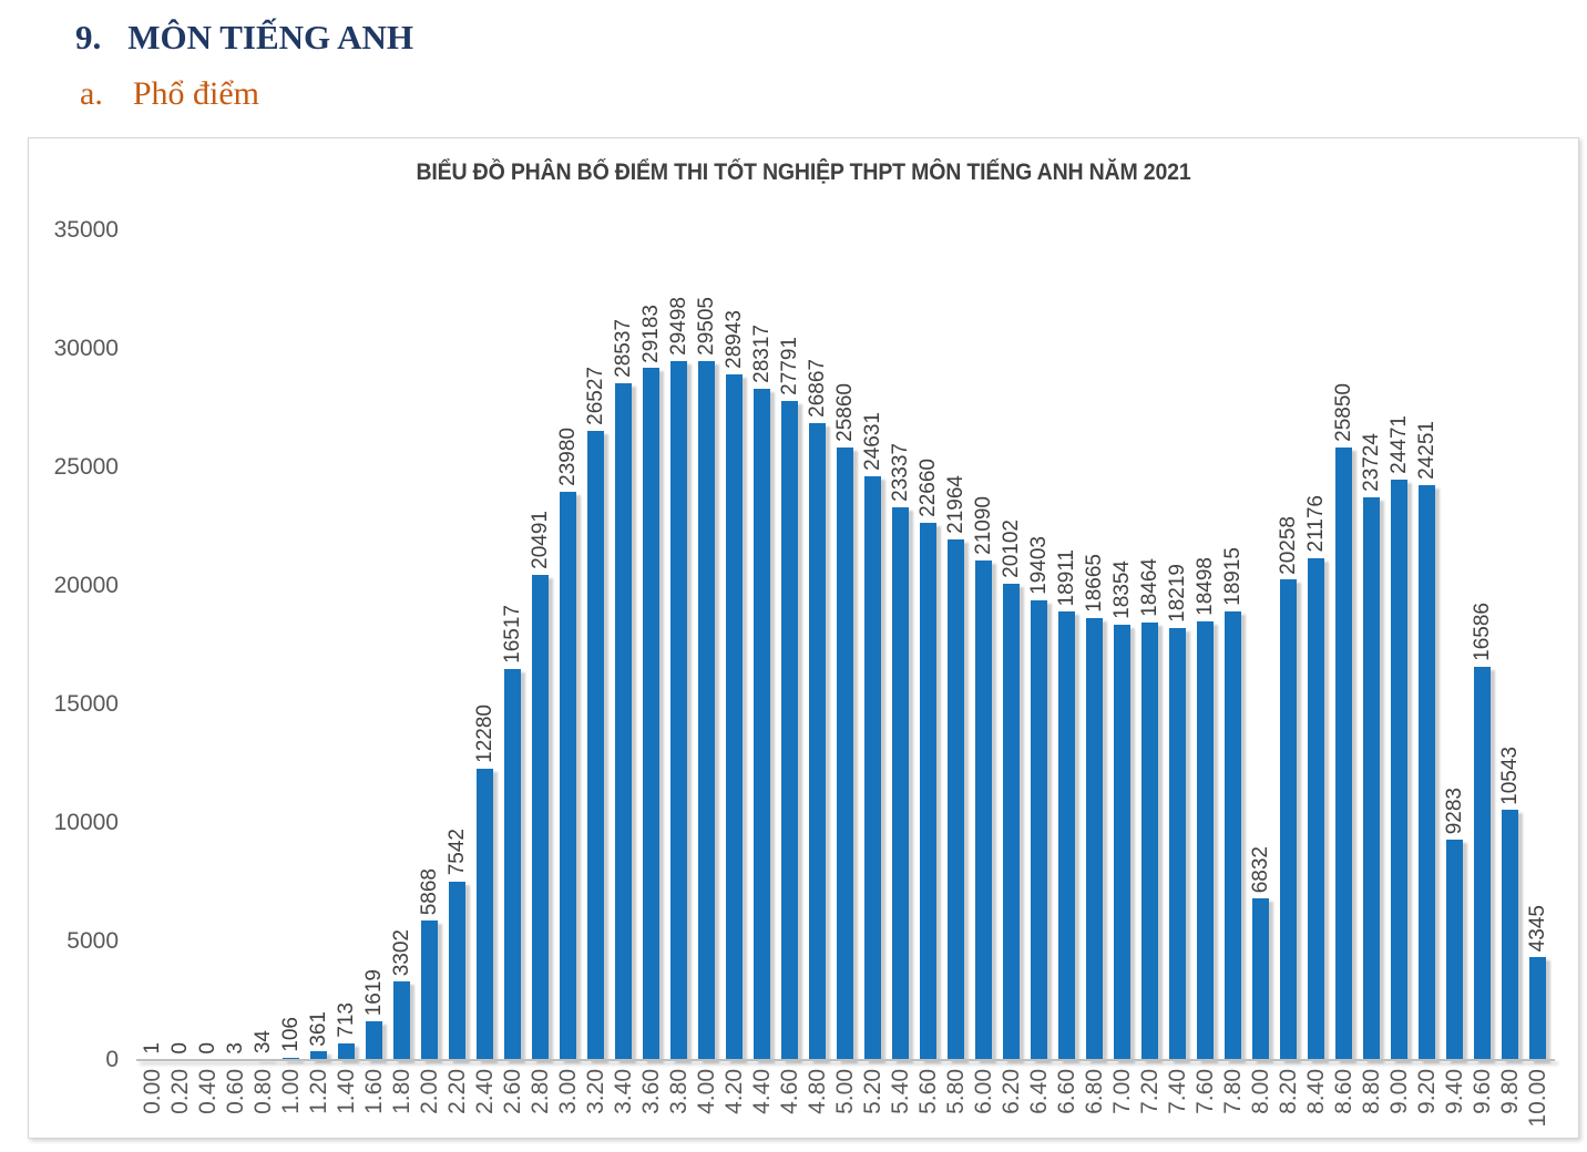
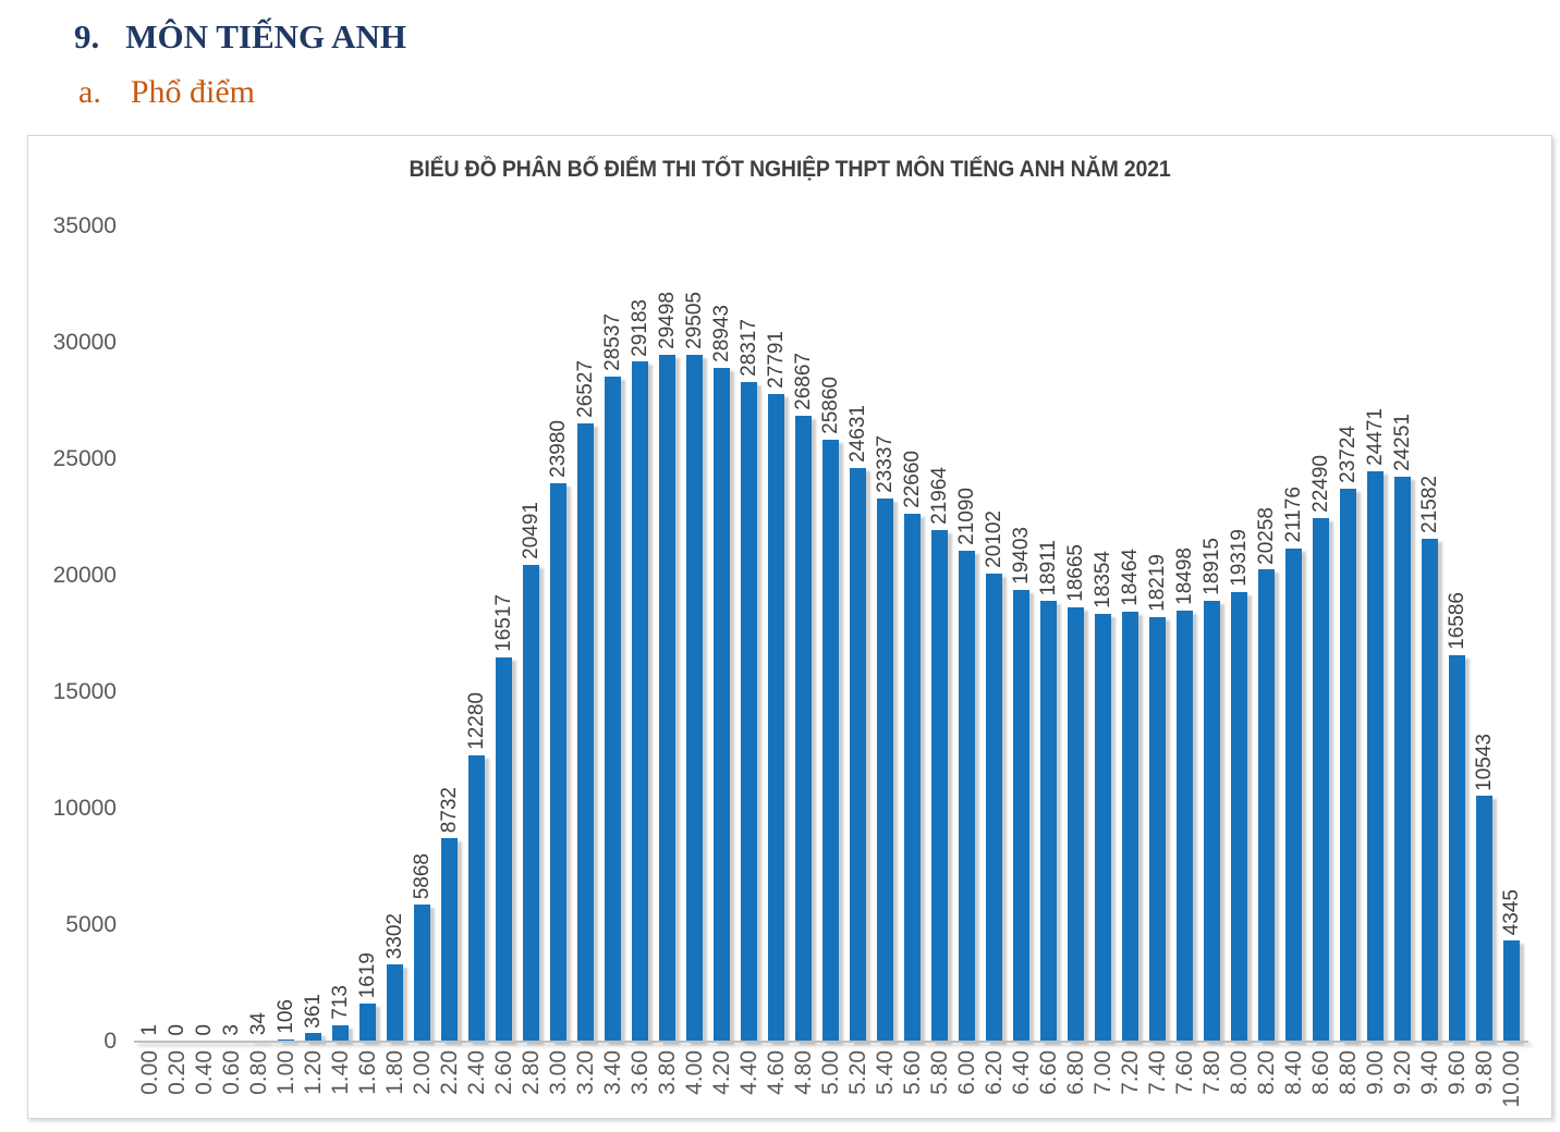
2.20: 7542 -> 8732
8.00: 6832 -> 19319
8.60: 25850 -> 22490
9.40: 9283 -> 21582
